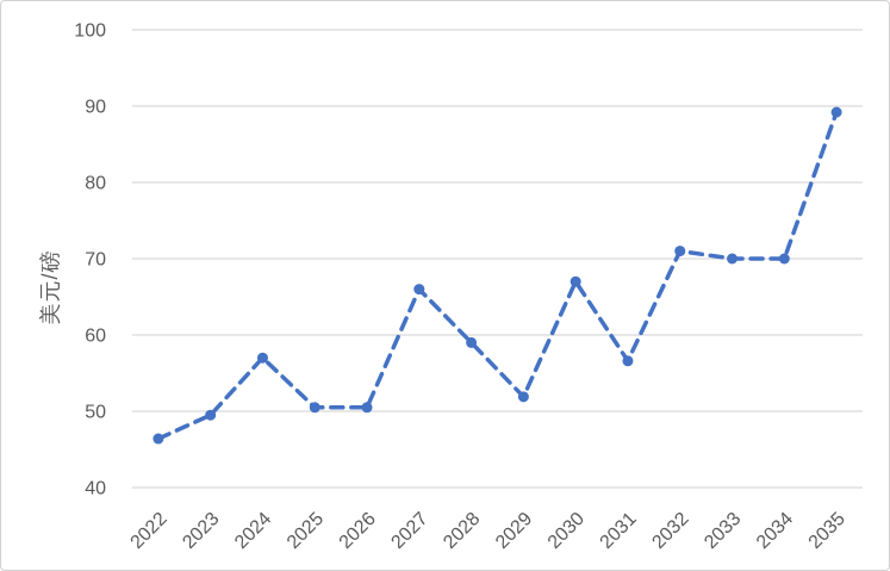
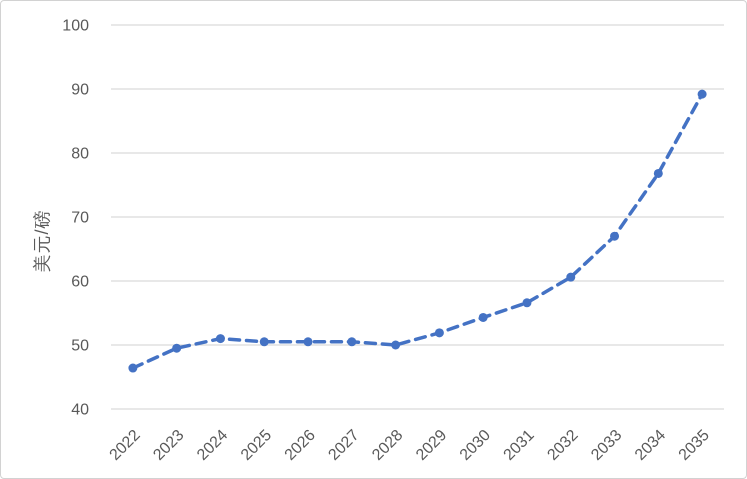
2024: 57 -> 51
2027: 66 -> 50
2028: 59 -> 50
2030: 67 -> 54
2032: 71 -> 61
2033: 70 -> 67
2034: 70 -> 77
